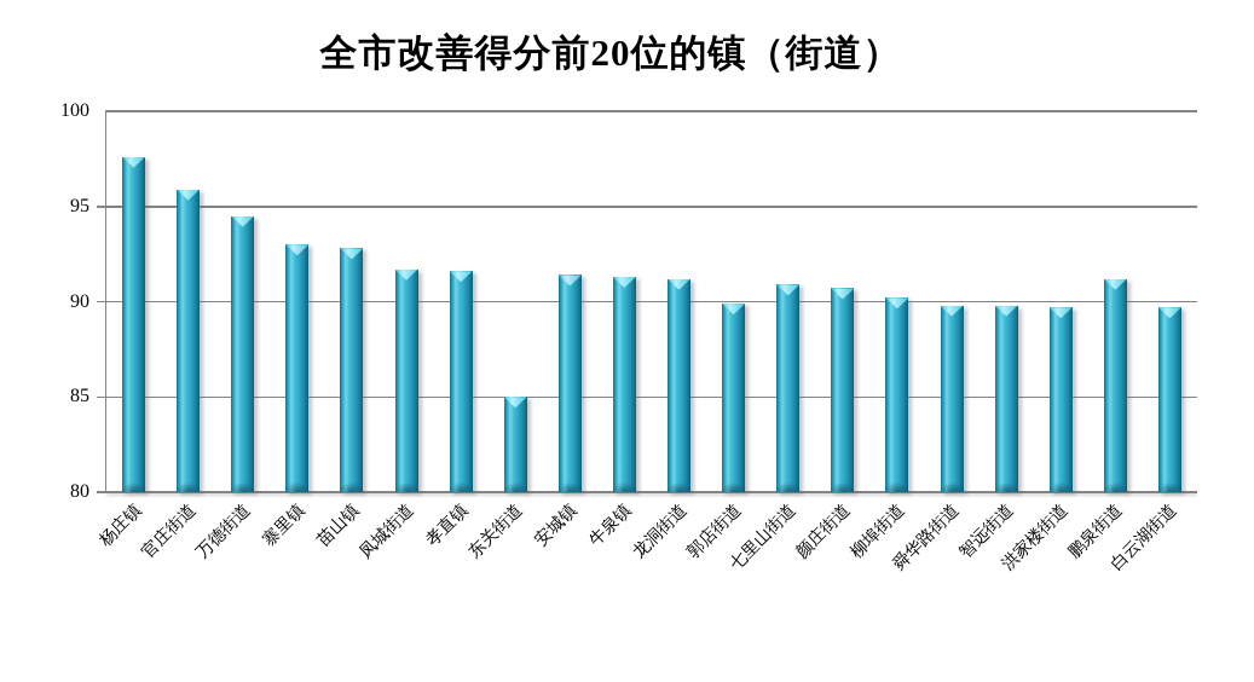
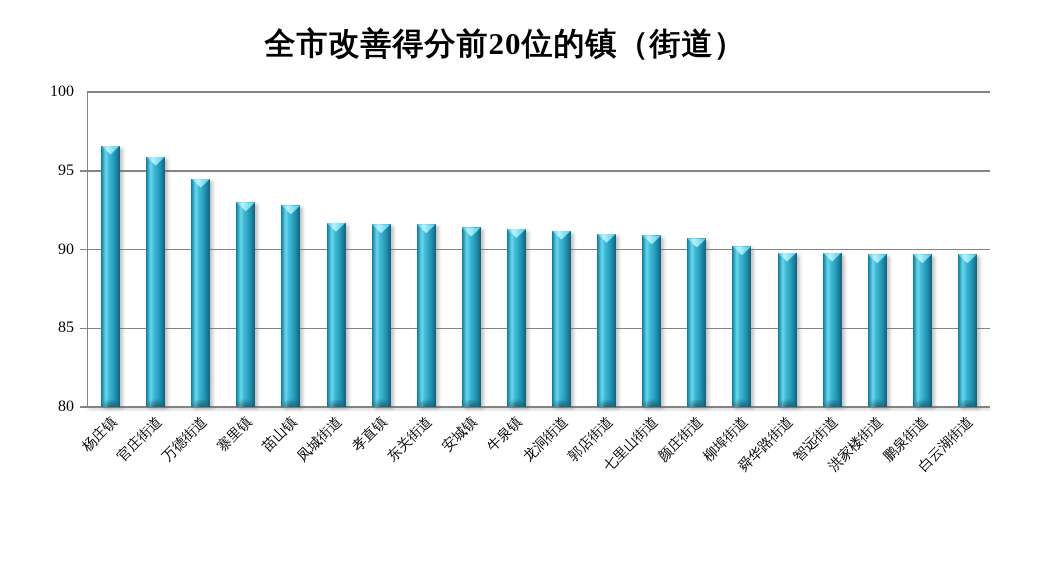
杨庄镇: 97.6 -> 96.6
东关街道: 85.0 -> 91.6
郭店街道: 89.9 -> 91.0
鹏泉街道: 91.2 -> 89.7
